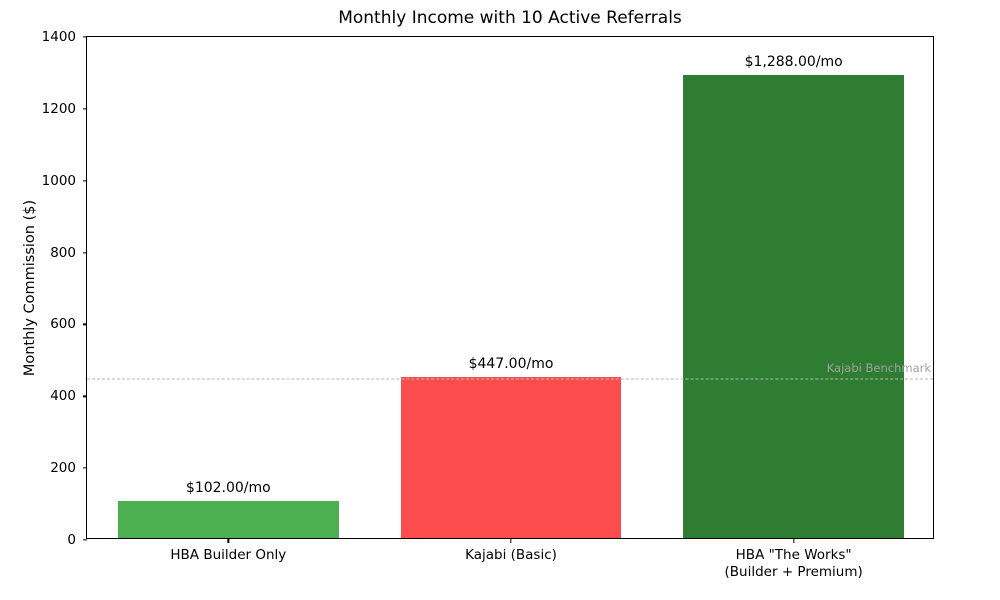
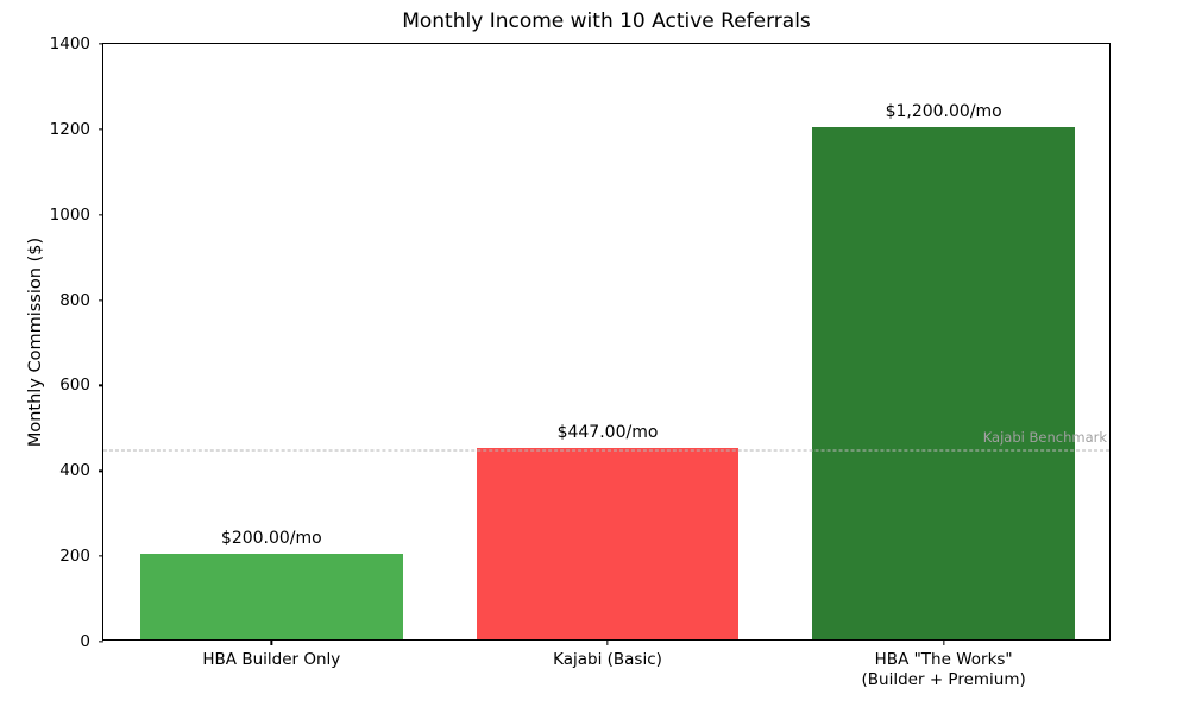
HBA Builder Only: 102.00 -> 200.00
HBA "The Works" (Builder + Premium): 1,288.00 -> 1,200.00
